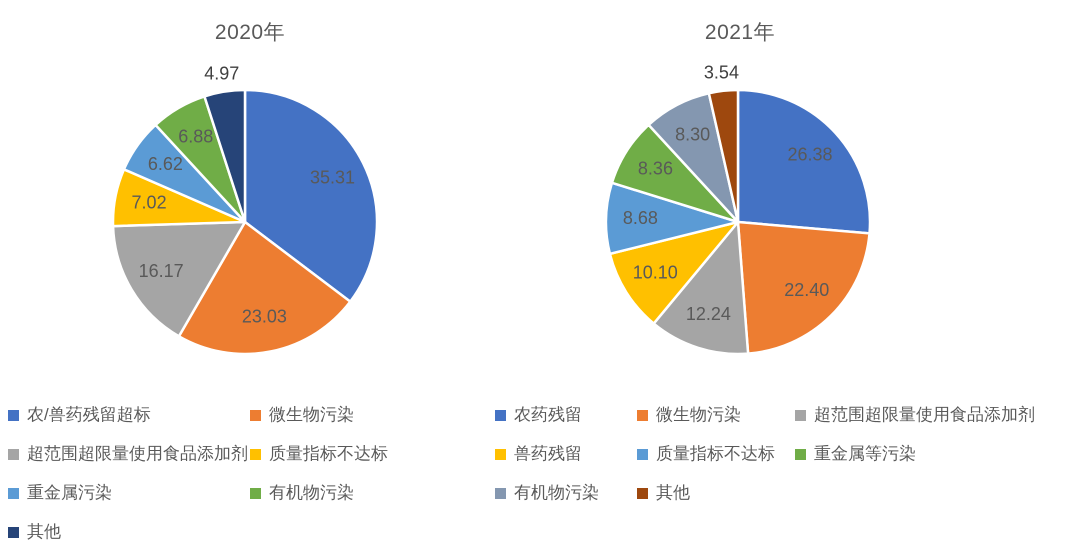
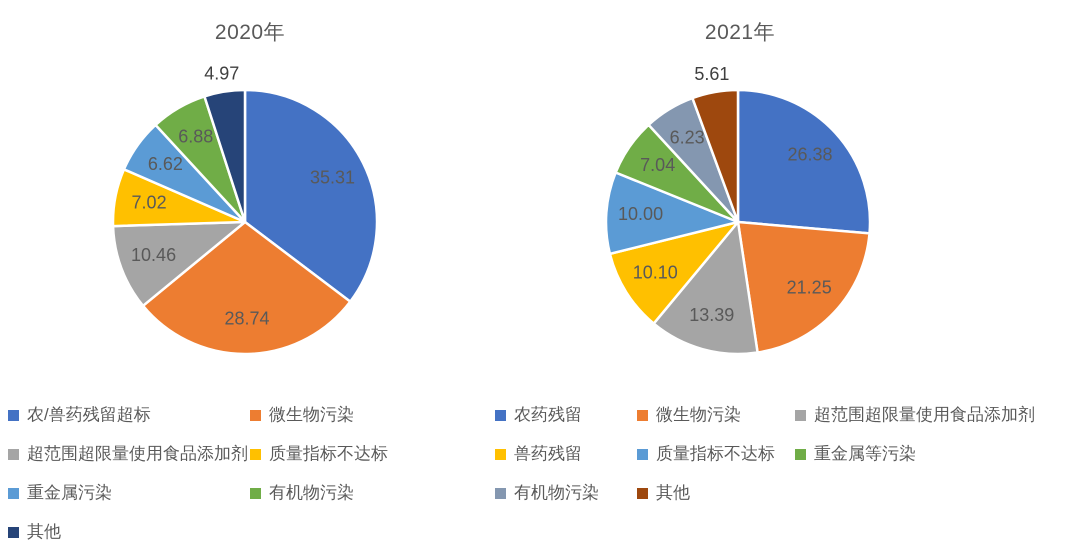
2020年/微生物污染: 23.03 -> 28.74
2020年/超范围超限量使用食品添加剂: 16.17 -> 10.46
2021年/微生物污染: 22.40 -> 21.25
2021年/超范围超限量使用食品添加剂: 12.24 -> 13.39
2021年/质量指标不达标: 8.68 -> 10.00
2021年/重金属等污染: 8.36 -> 7.04
2021年/有机物污染: 8.30 -> 6.23
2021年/其他: 3.54 -> 5.61
